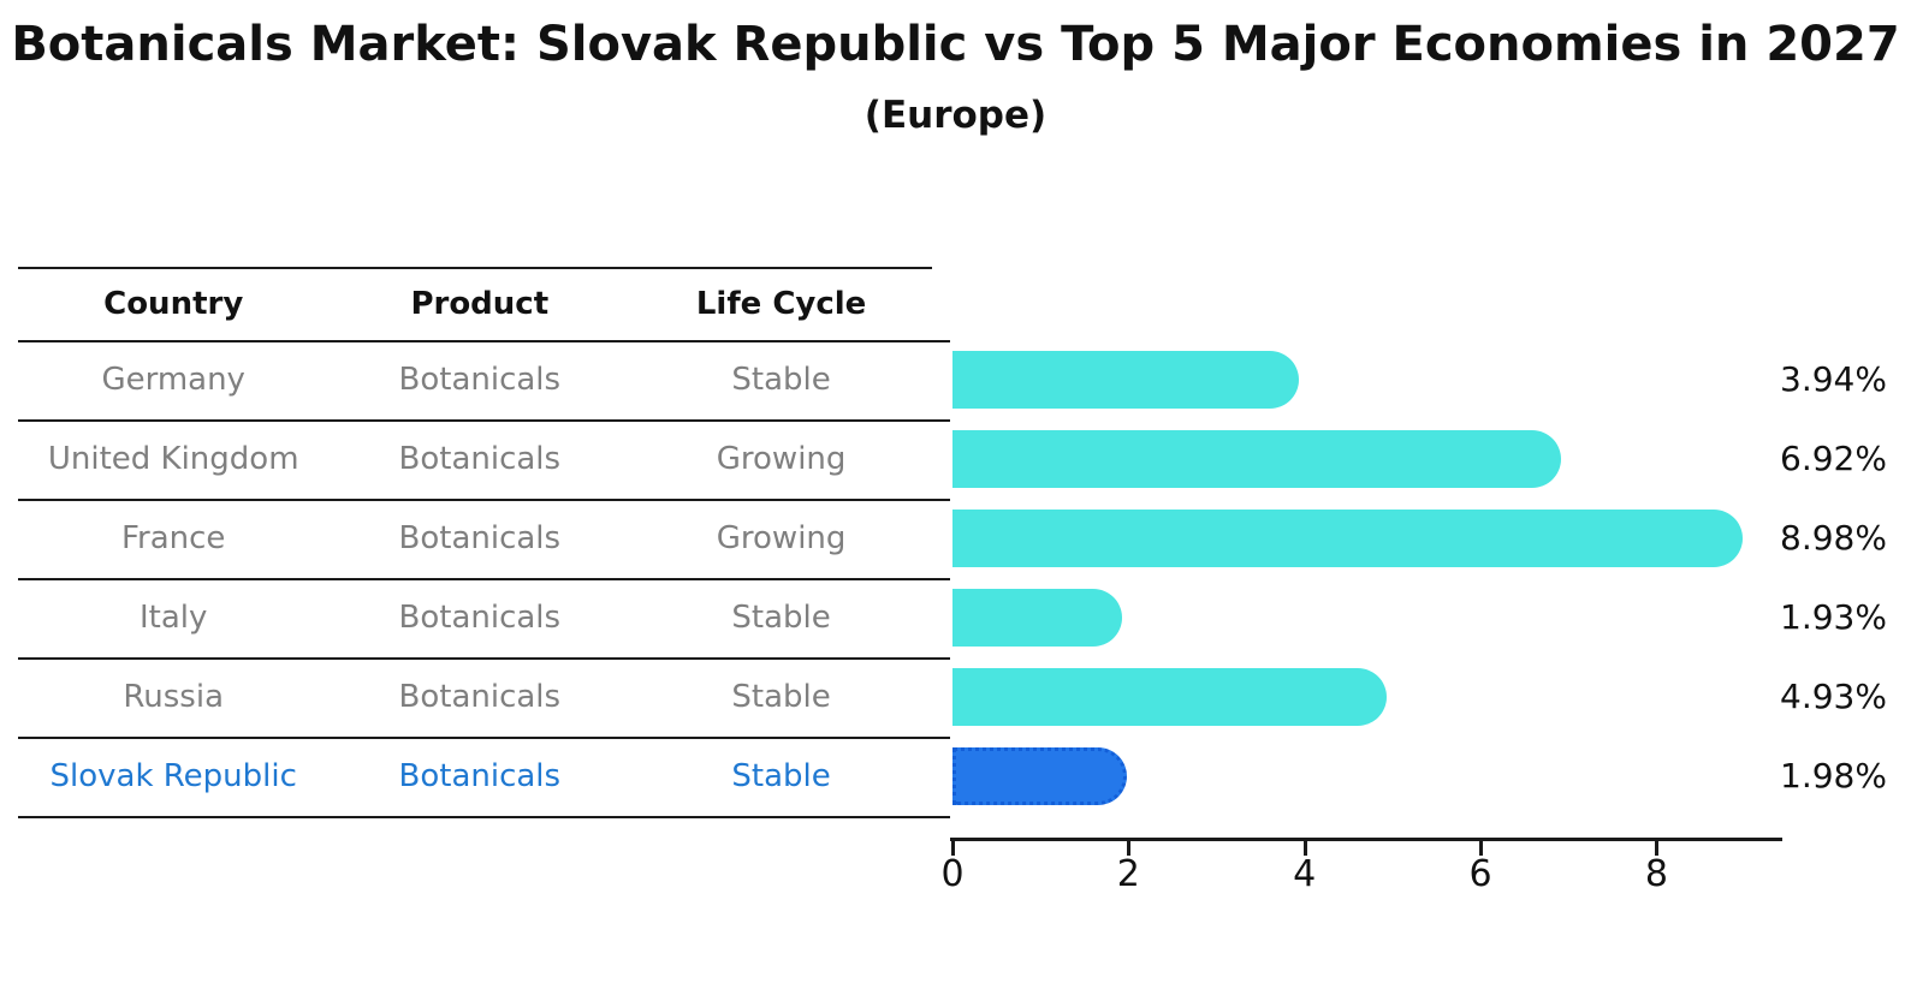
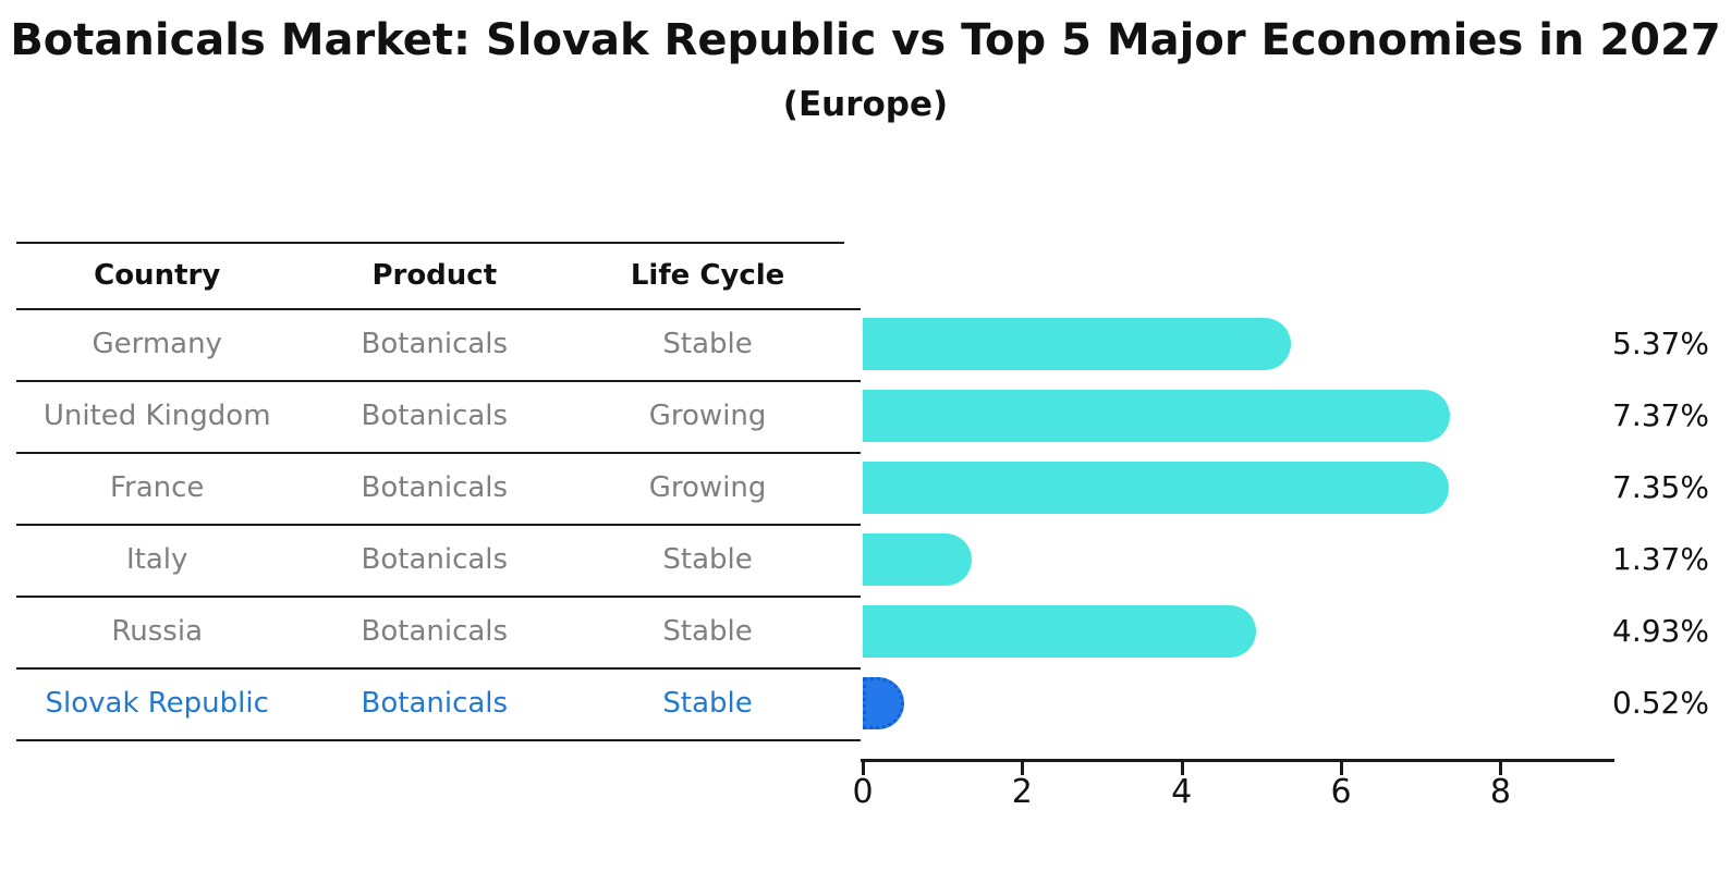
Germany: 3.94% -> 5.37%
United Kingdom: 6.92% -> 7.37%
France: 8.98% -> 7.35%
Italy: 1.93% -> 1.37%
Slovak Republic: 1.98% -> 0.52%
